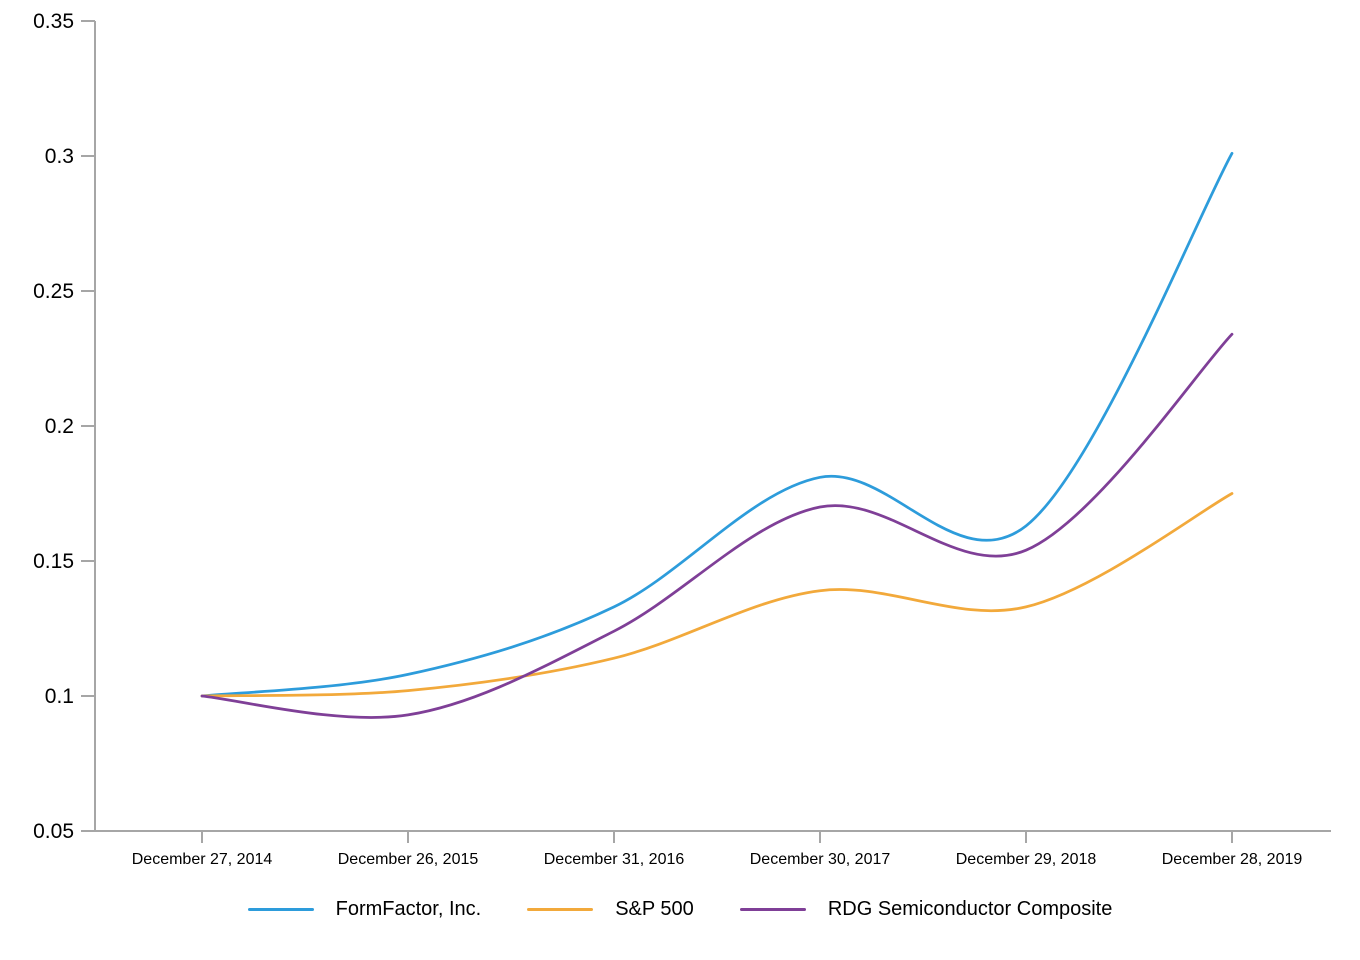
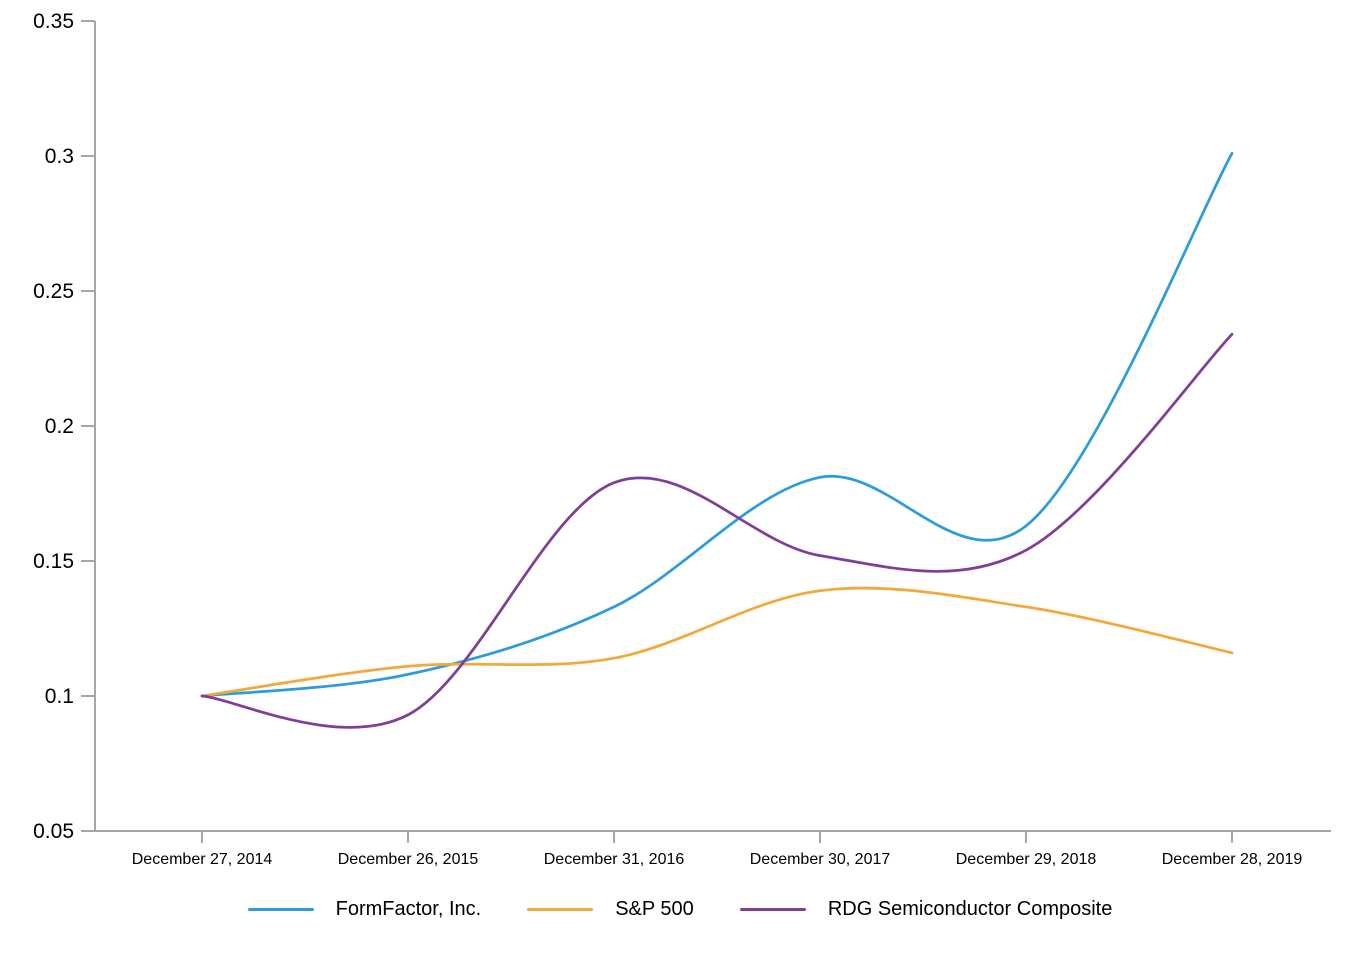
S&P 500/December 26, 2015: 0.102 -> 0.111
RDG Semiconductor Composite/December 31, 2016: 0.124 -> 0.179
RDG Semiconductor Composite/December 30, 2017: 0.170 -> 0.152
S&P 500/December 28, 2019: 0.175 -> 0.116
